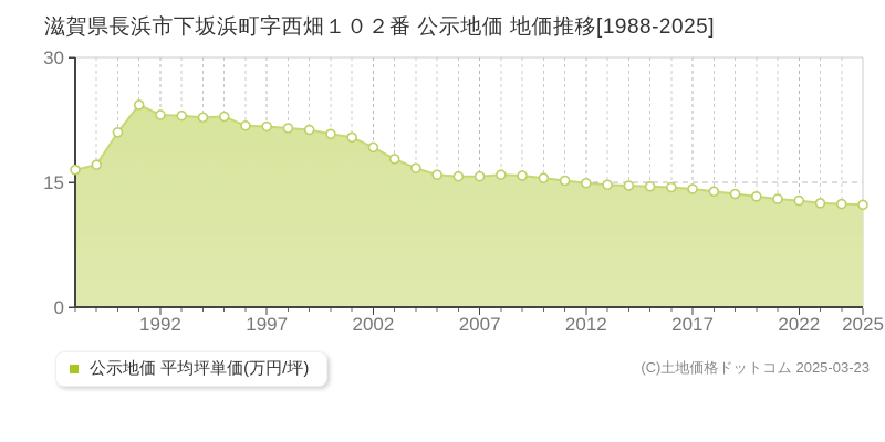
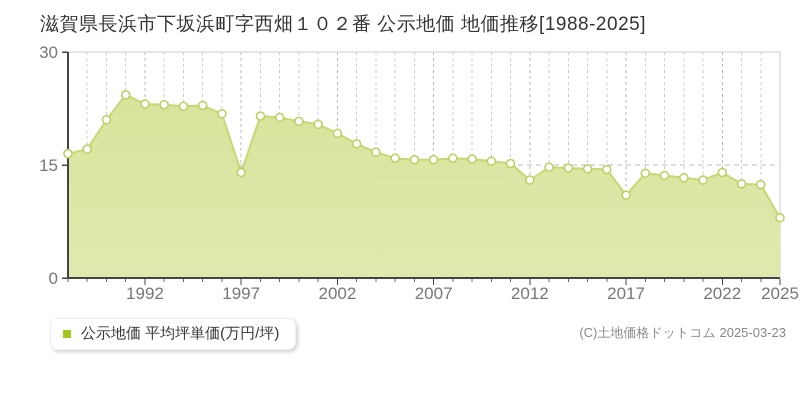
1997: 22 -> 14
2012: 15 -> 13
2017: 14 -> 11
2022: 13 -> 14
2025: 12 -> 8
